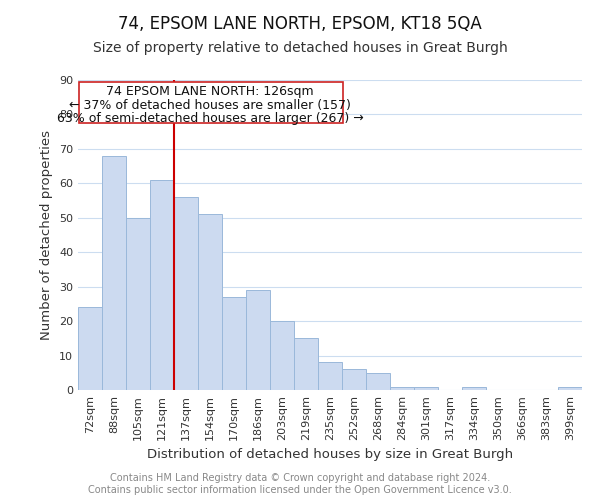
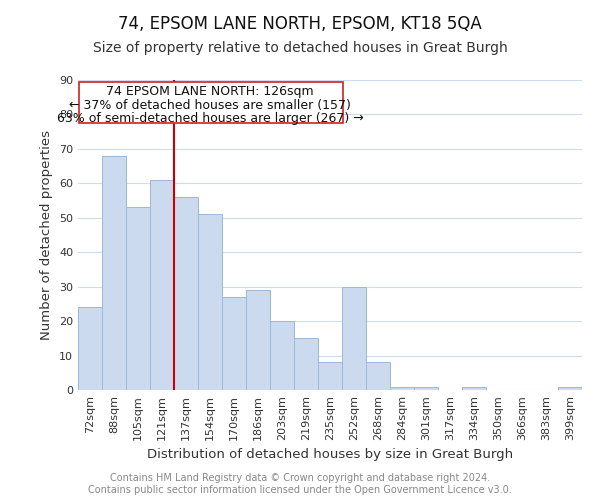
105sqm: 50 -> 53
252sqm: 6 -> 30
268sqm: 5 -> 8
